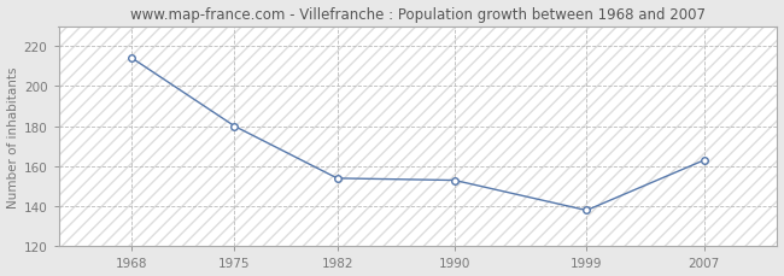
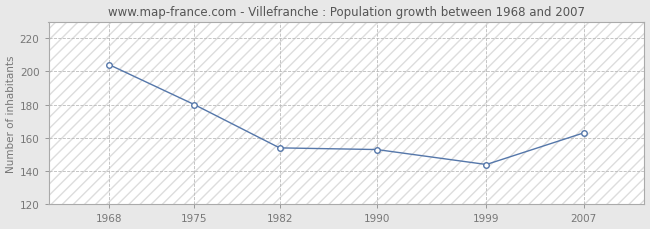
1968: 214 -> 204
1999: 138 -> 144
